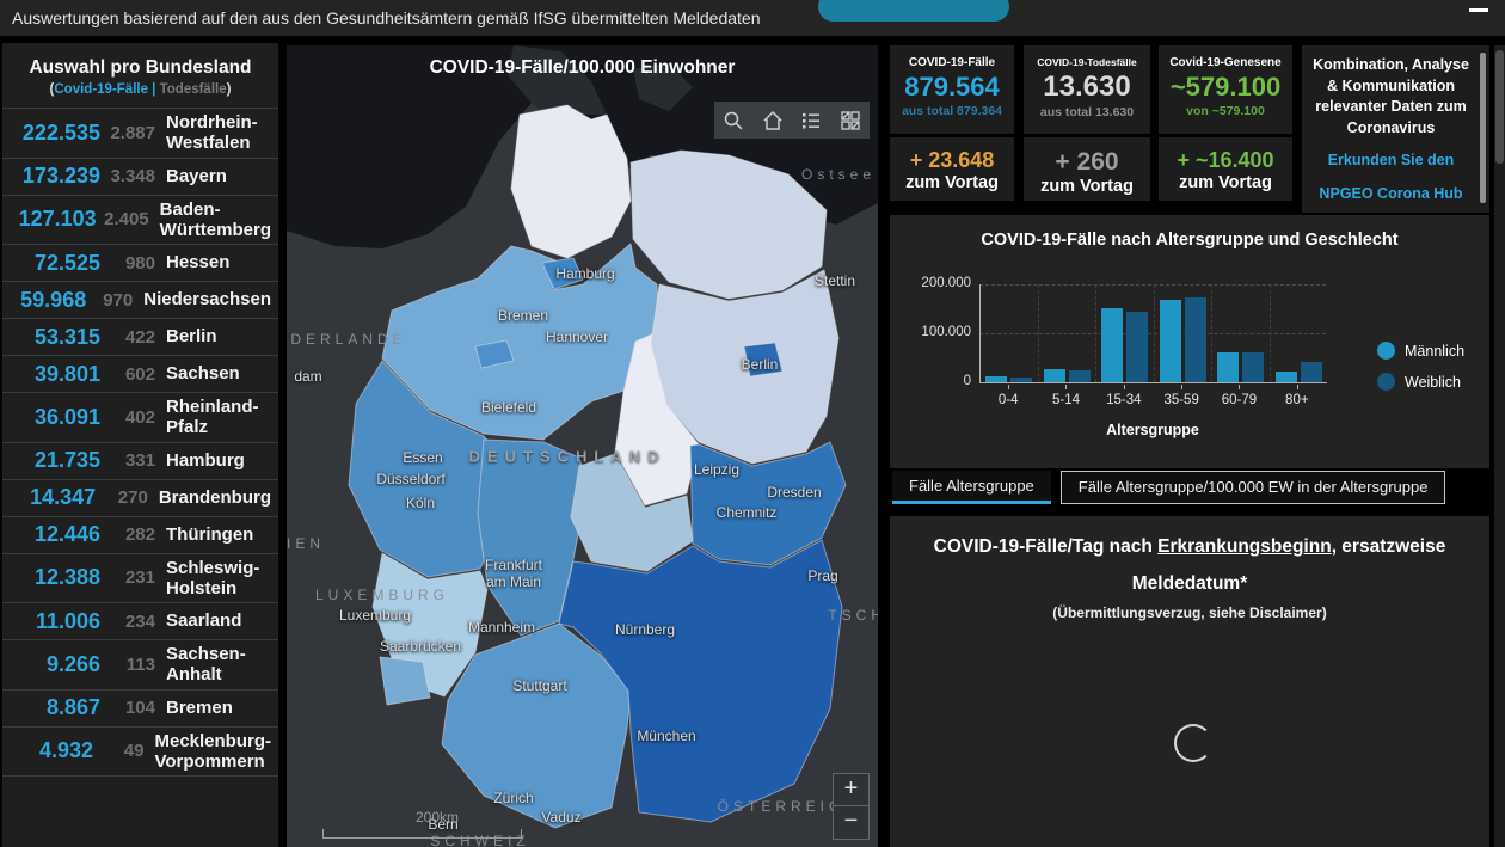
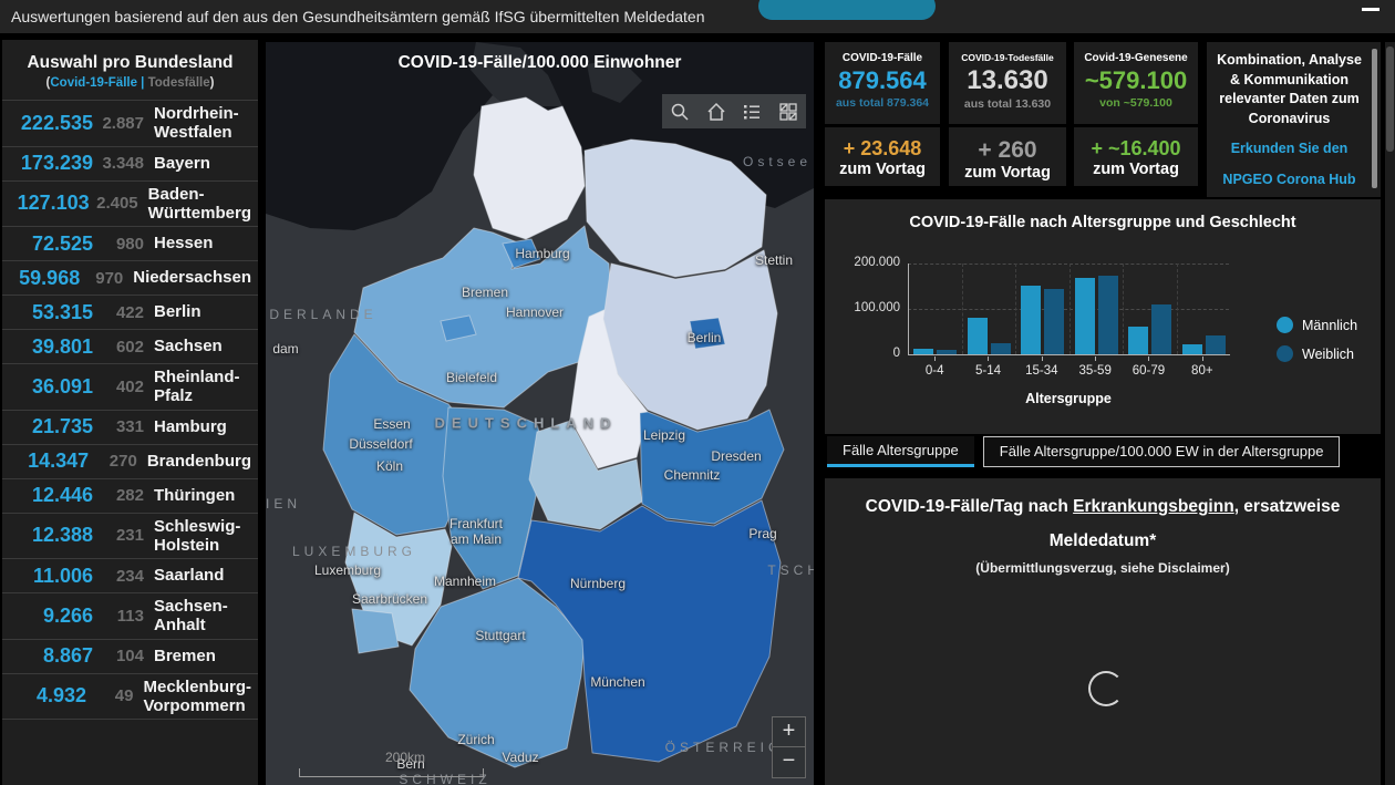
Männlich/5-14: 30000 -> 80000
Weiblich/60-79: 60000 -> 110000
